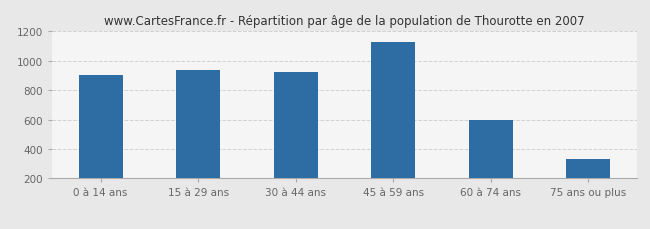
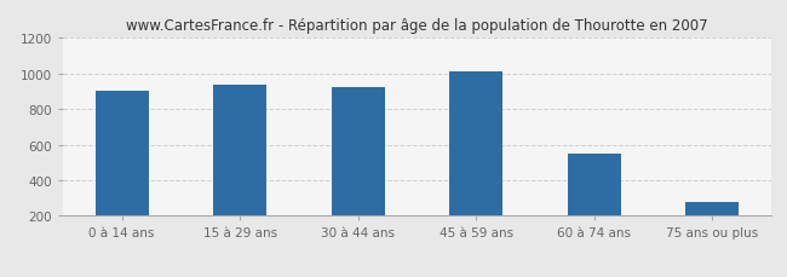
45 à 59 ans: 1130 -> 1010
60 à 74 ans: 600 -> 550
75 ans ou plus: 340 -> 280
